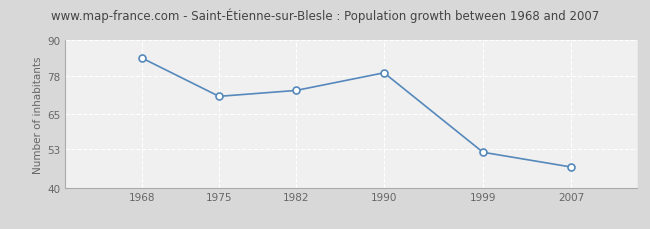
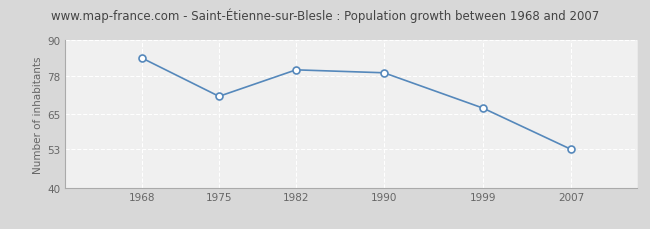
1982: 73 -> 80
1999: 52 -> 67
2007: 47 -> 53
